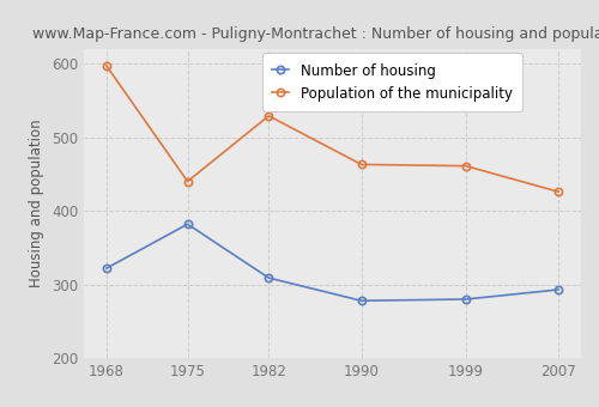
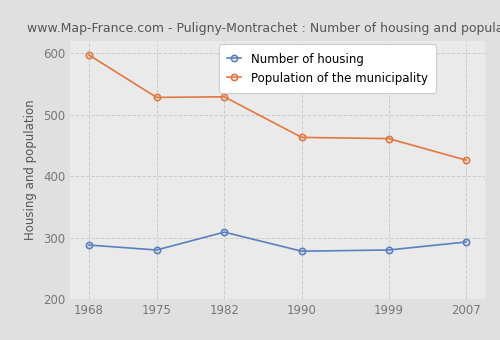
Number of housing/1968: 322 -> 288
Number of housing/1975: 382 -> 280
Population of the municipality/1975: 440 -> 528
